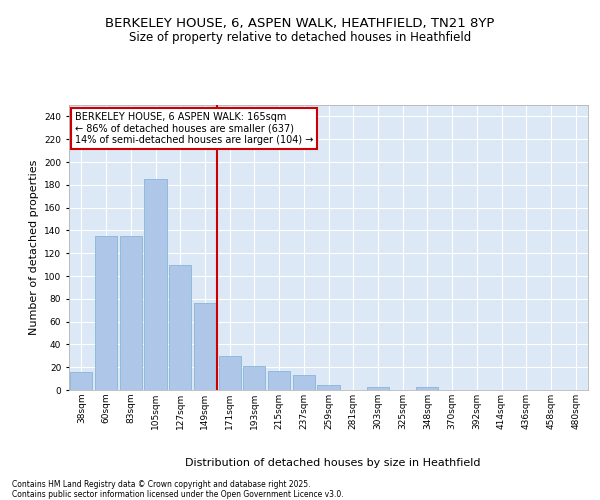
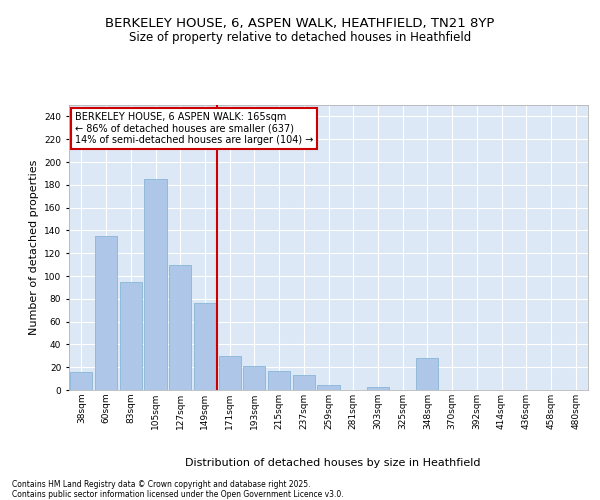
83sqm: 135 -> 95
348sqm: 3 -> 28
